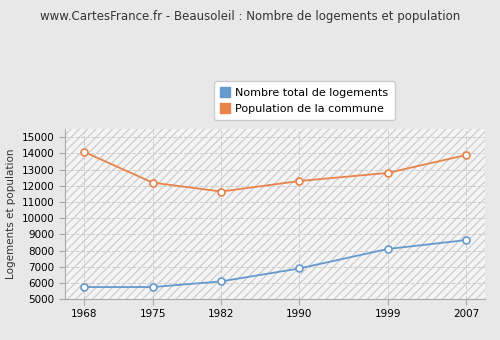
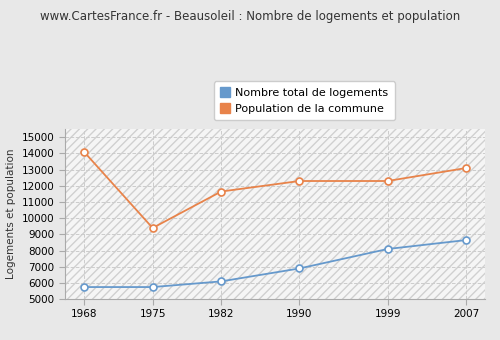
Population de la commune/1975: 12200 -> 9400
Population de la commune/1999: 12800 -> 12300
Population de la commune/2007: 13900 -> 13100
